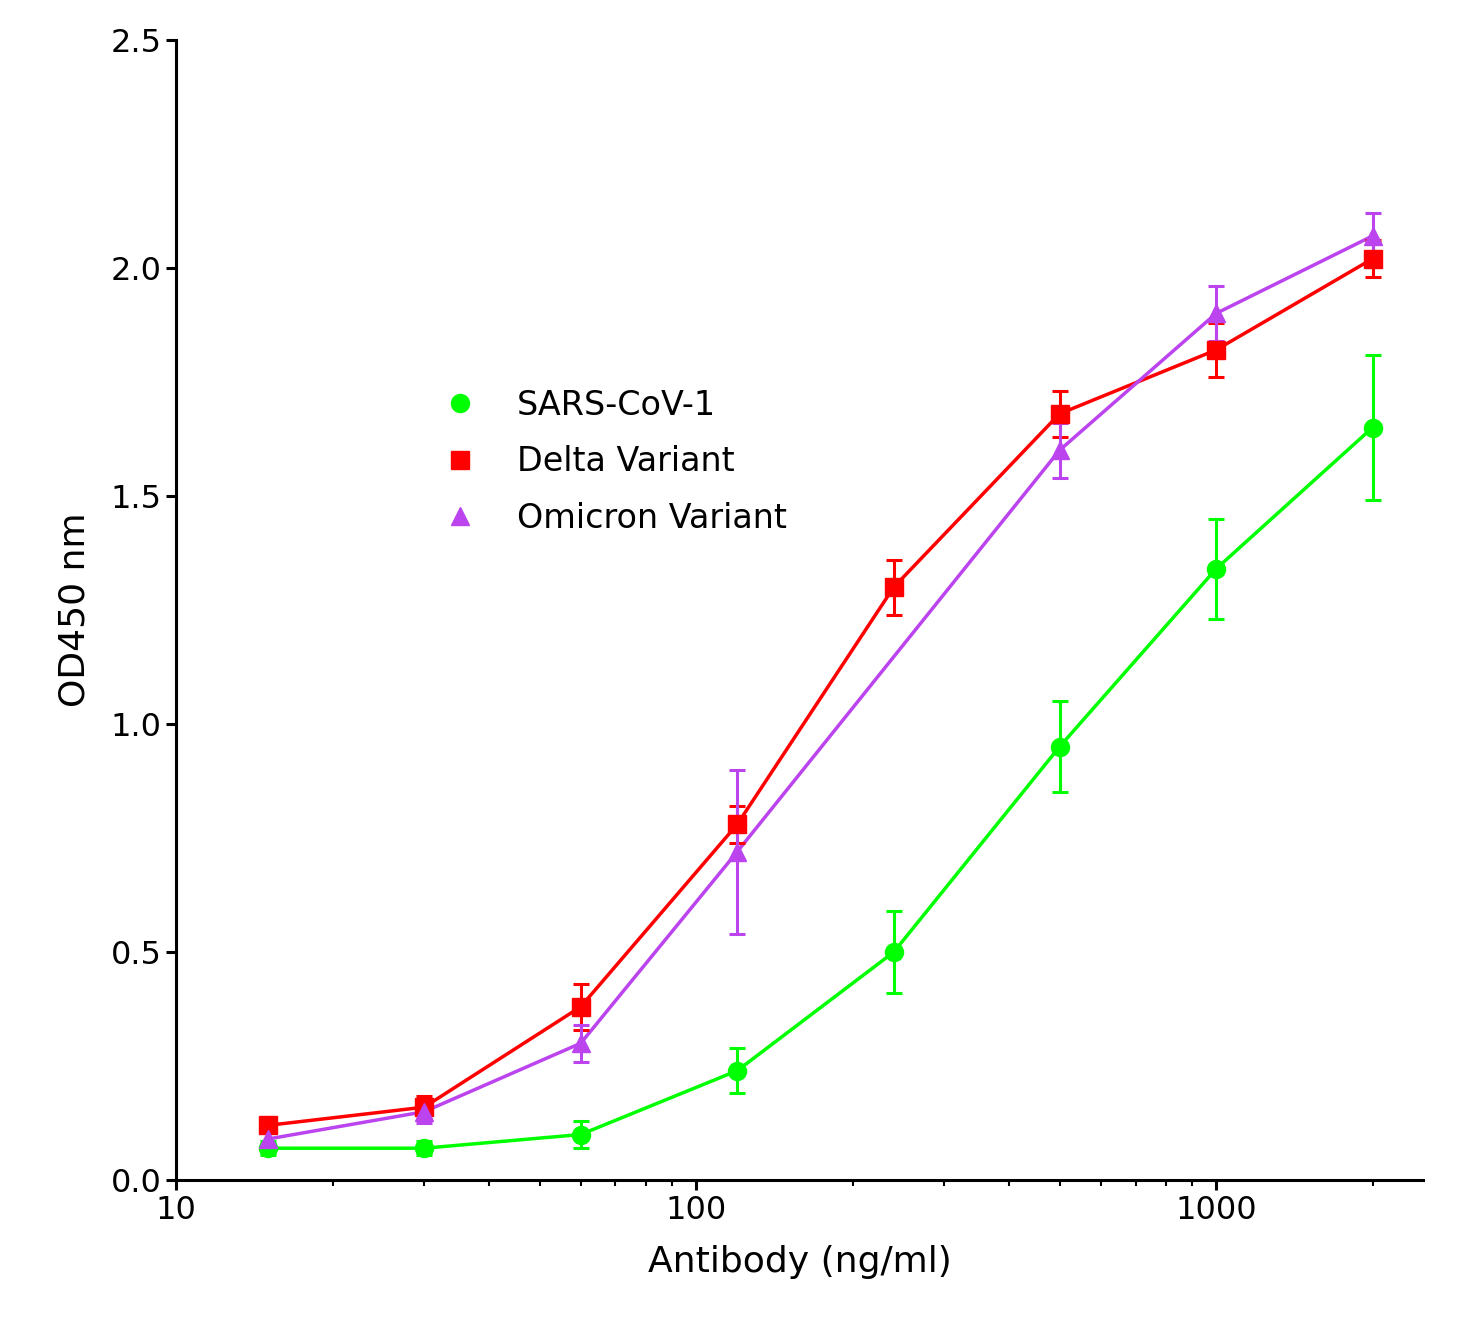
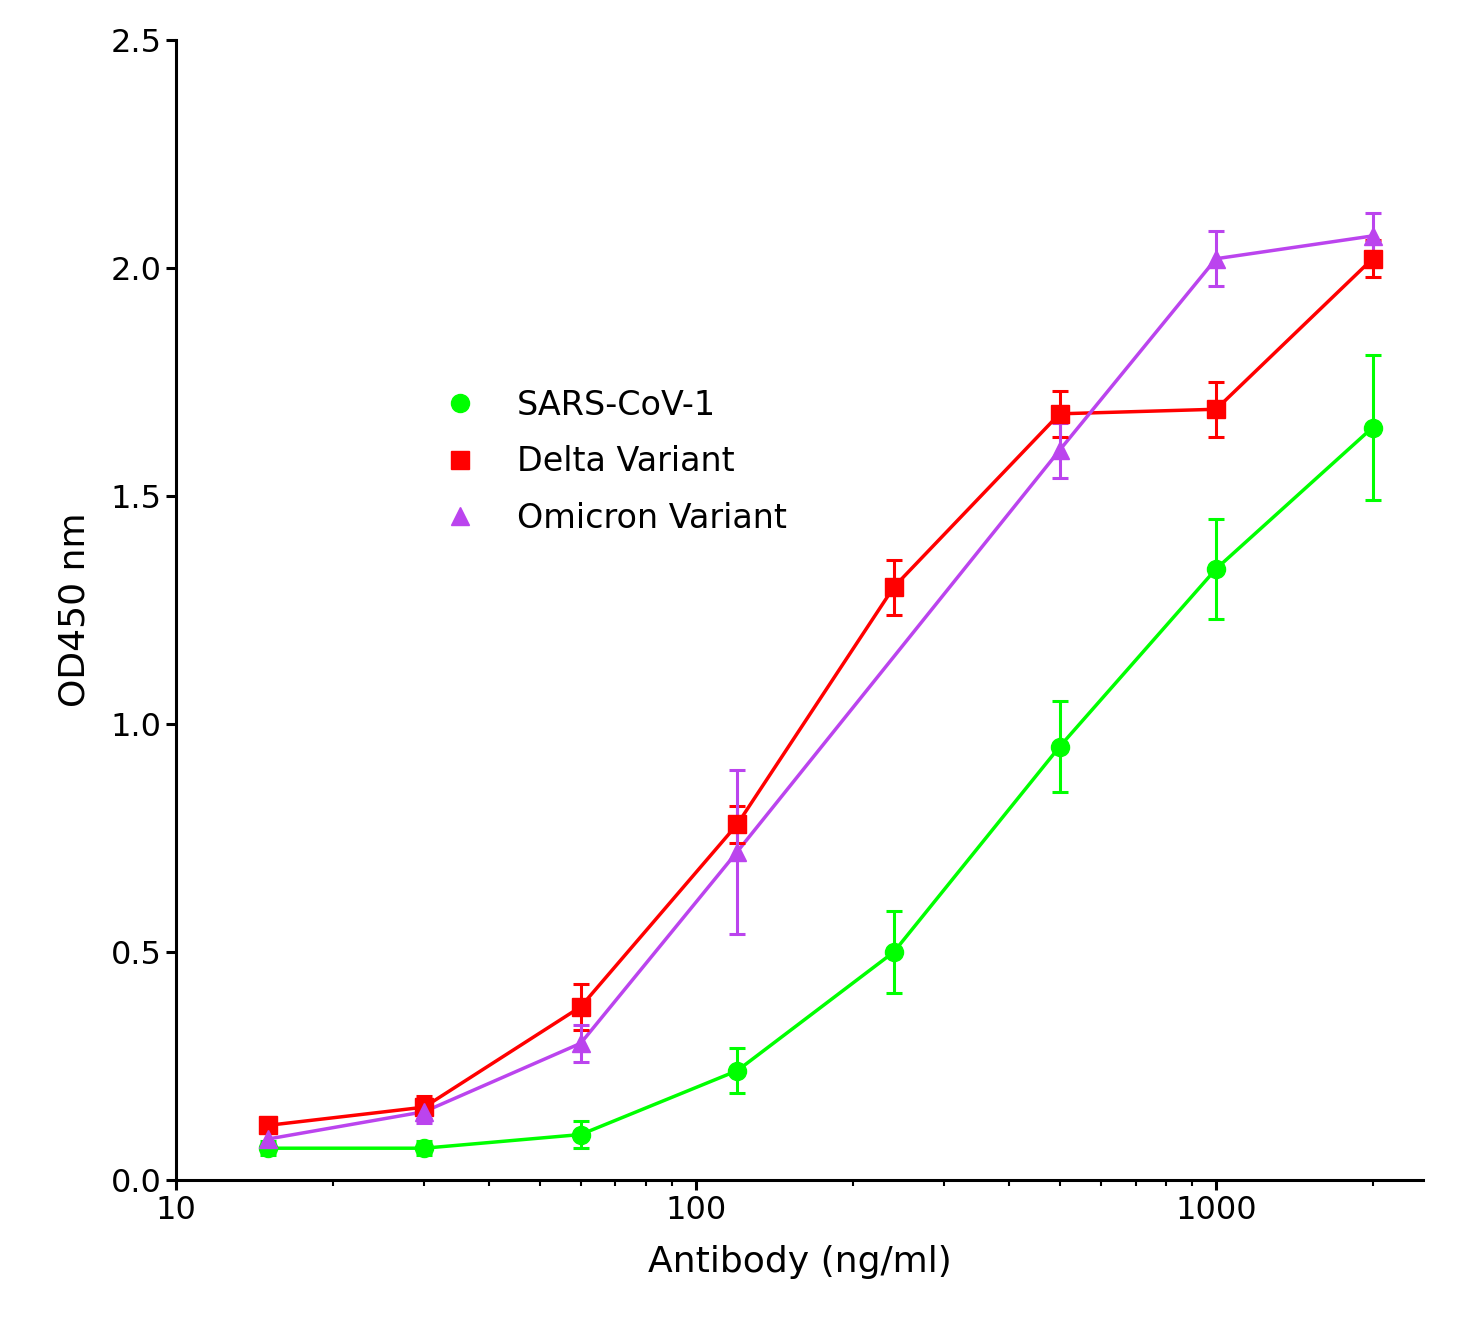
Delta Variant/1000: 1.82 -> 1.69
Omicron Variant/1000: 1.90 -> 2.02
